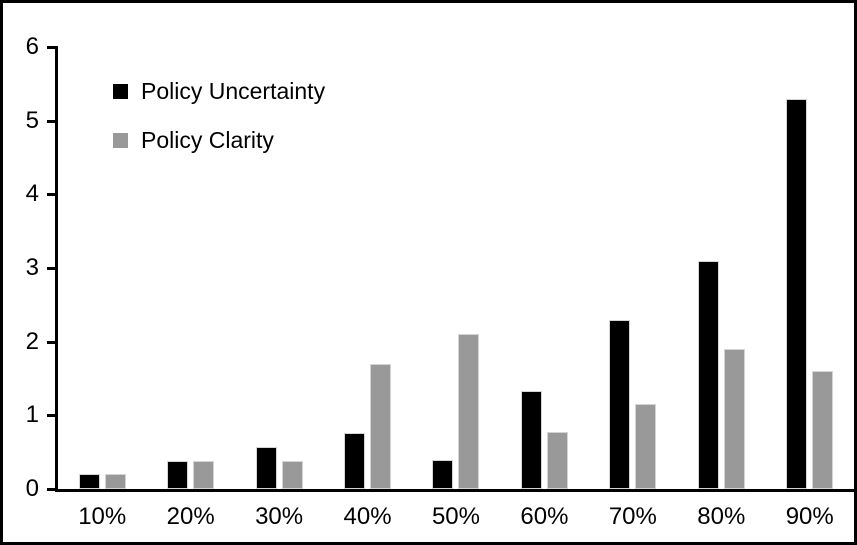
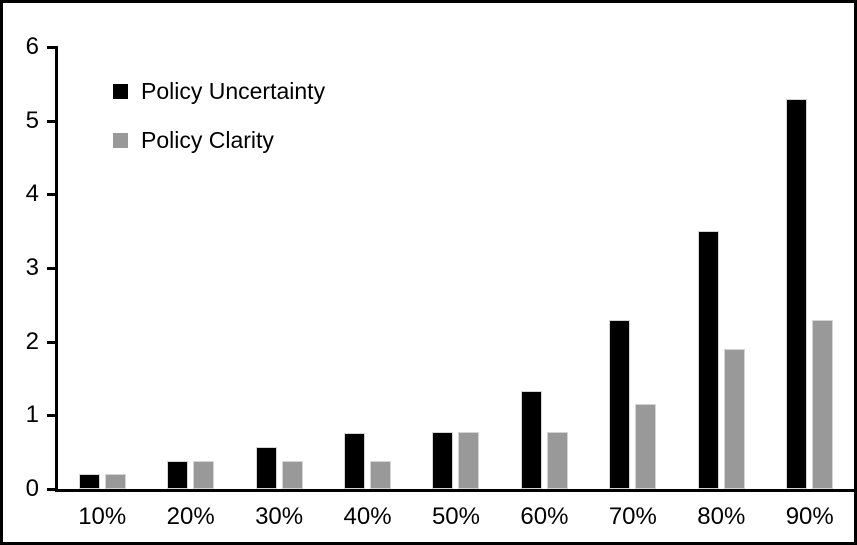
Policy Clarity/40%: 1.7 -> 0.4
Policy Uncertainty/50%: 0.4 -> 0.8
Policy Clarity/50%: 2.1 -> 0.8
Policy Uncertainty/80%: 3.1 -> 3.5
Policy Clarity/90%: 1.6 -> 2.3
